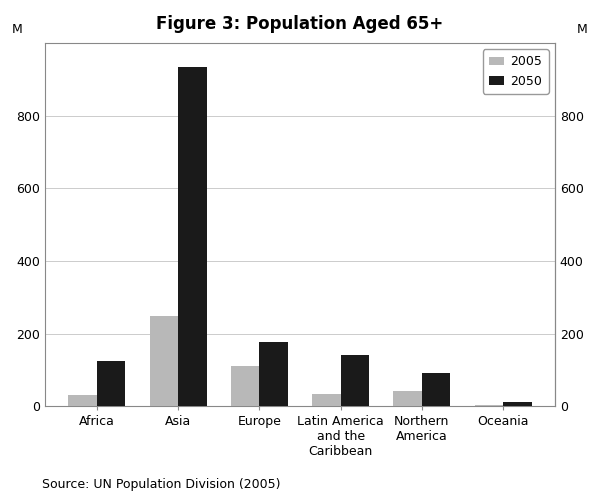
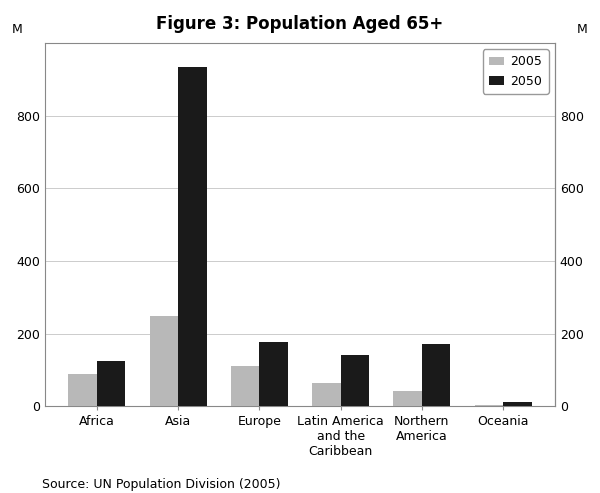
2005/Africa: 30 -> 90
2005/Latin America and the Caribbean: 35 -> 65
2050/Northern America: 92 -> 170
